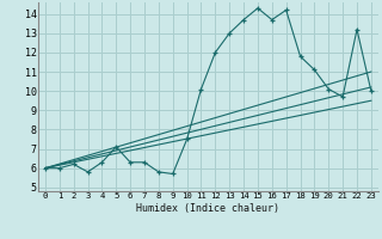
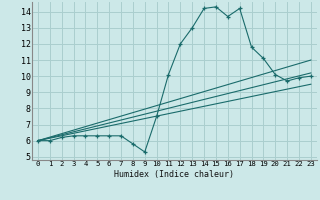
3: 5.8 -> 6.3
5: 7.1 -> 6.3
9: 5.7 -> 5.3
14: 13.7 -> 14.2
22: 13.2 -> 9.9
